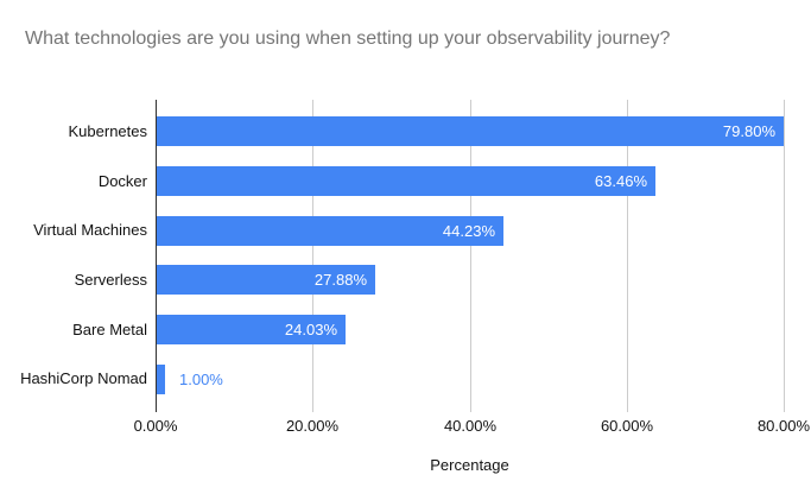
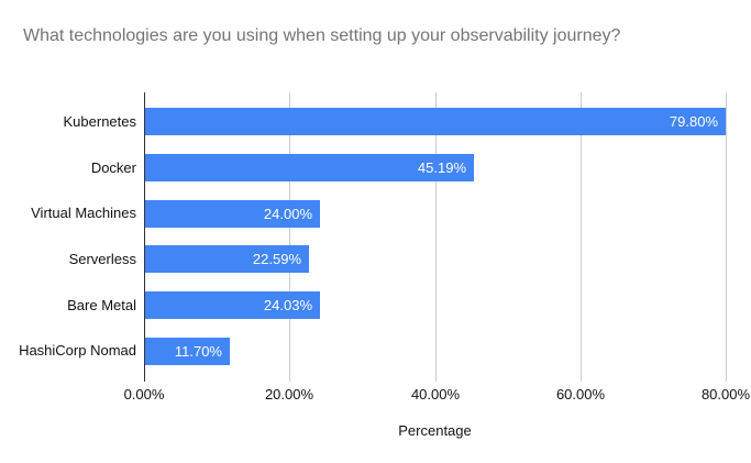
Docker: 63.46% -> 45.19%
Virtual Machines: 44.23% -> 24.00%
Serverless: 27.88% -> 22.59%
HashiCorp Nomad: 1.00% -> 11.70%
